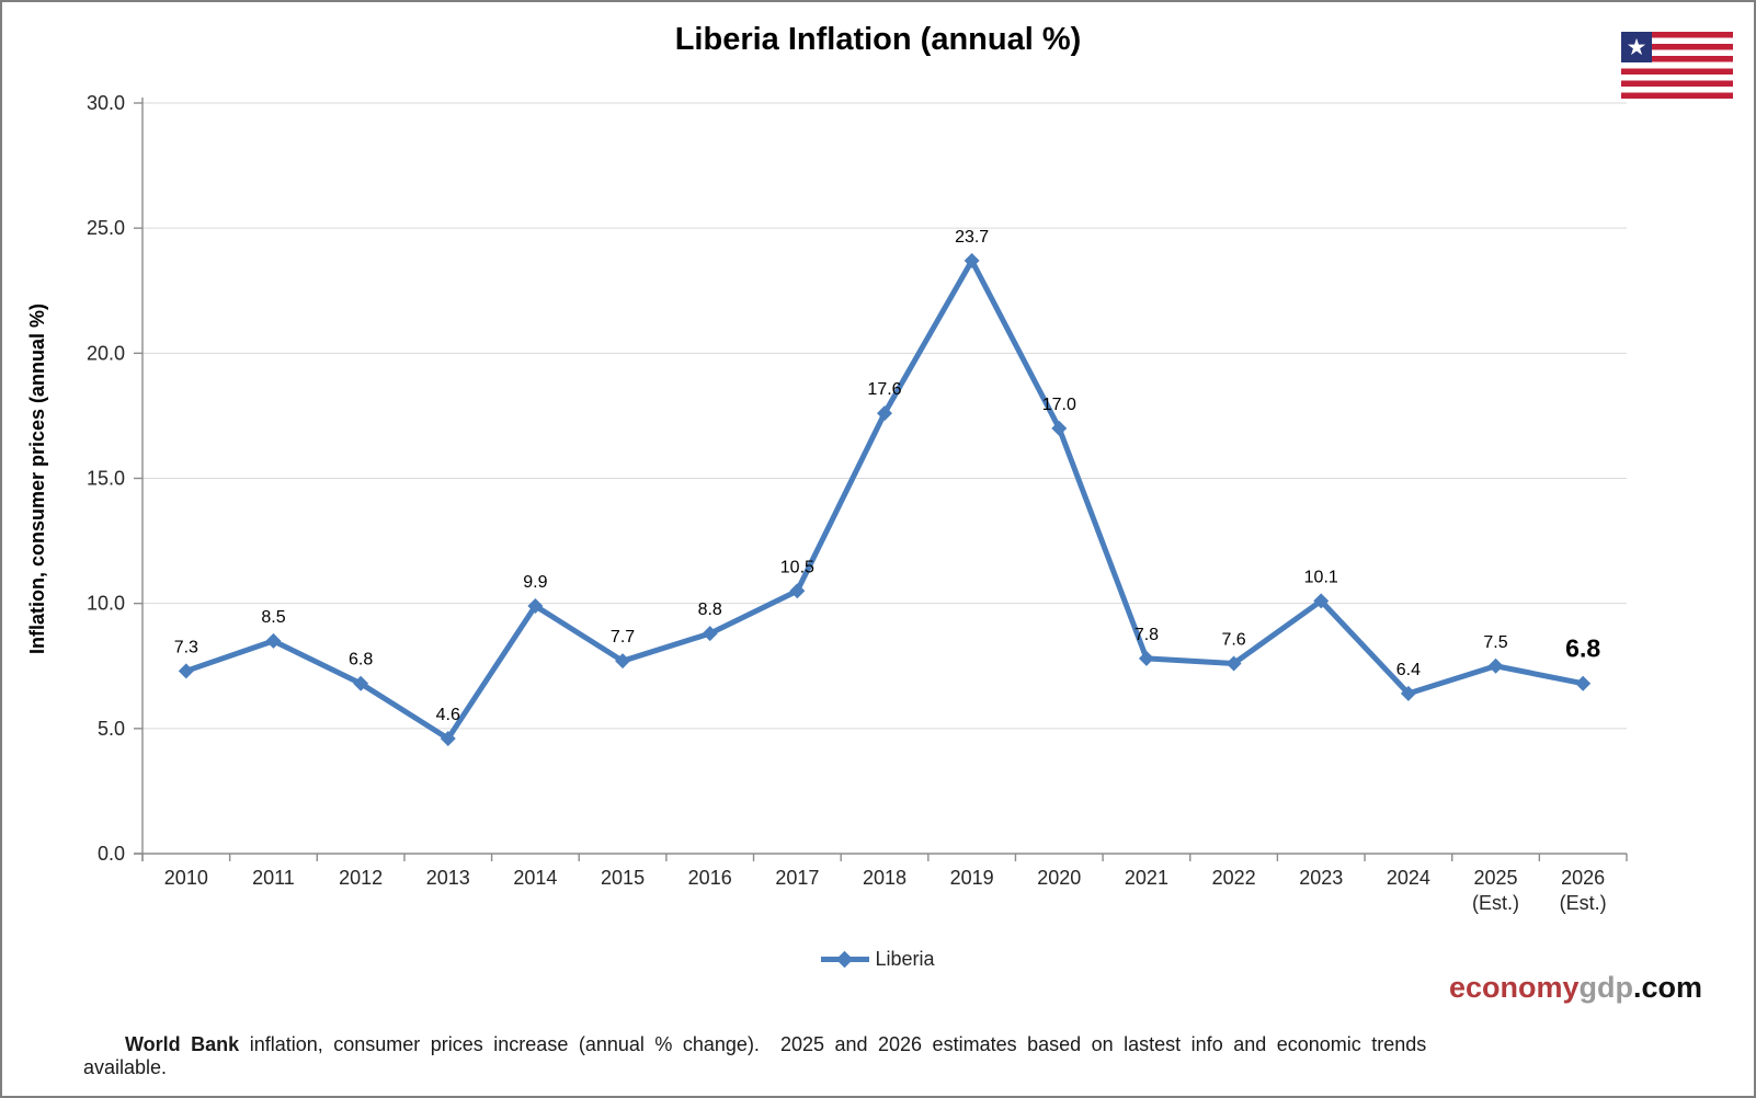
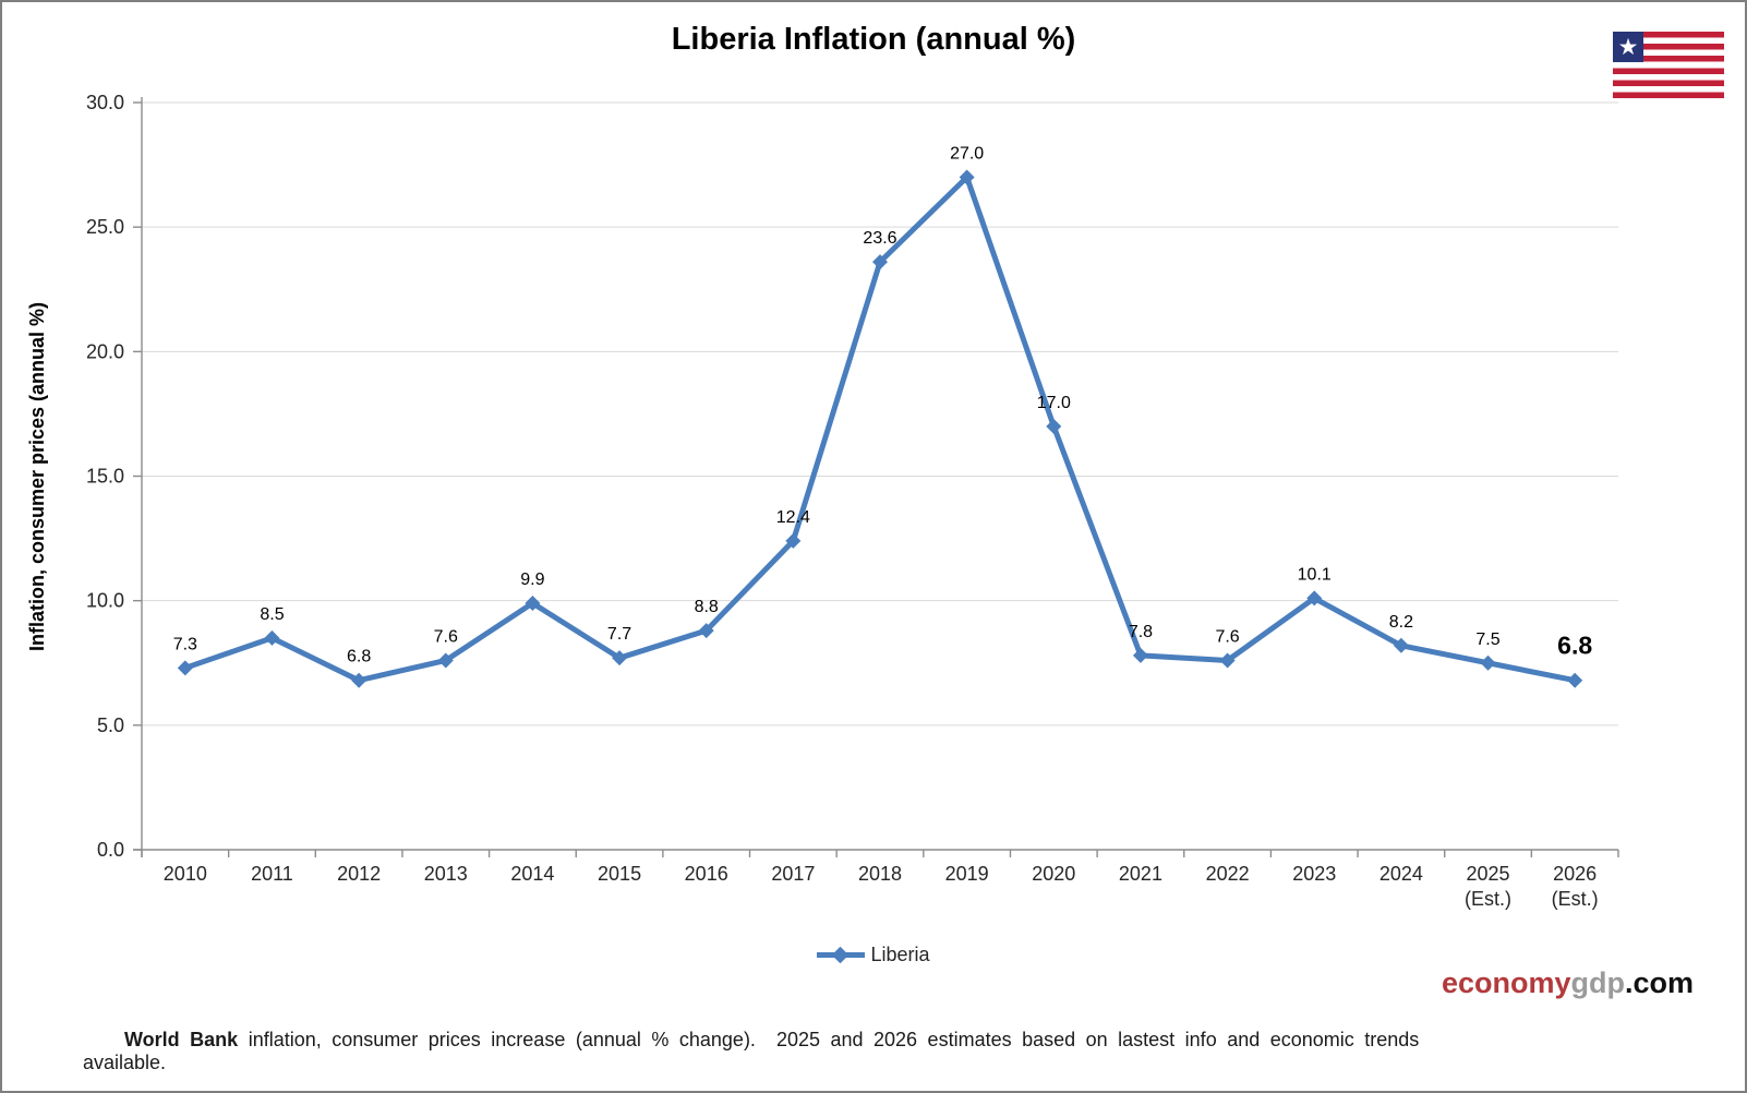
2013: 4.6 -> 7.6
2017: 10.5 -> 12.4
2018: 17.6 -> 23.6
2019: 23.7 -> 27.0
2024: 6.4 -> 8.2
